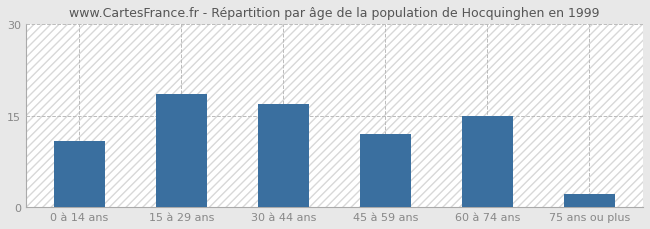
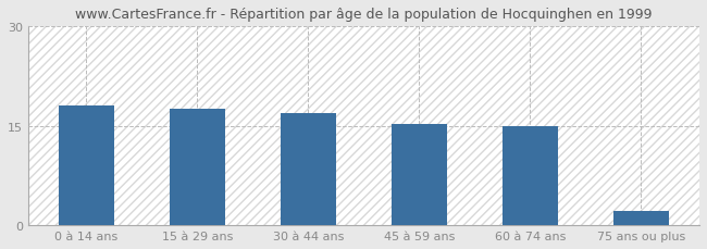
0 à 14 ans: 10.8 -> 18.0
15 à 29 ans: 18.6 -> 17.5
45 à 59 ans: 12.0 -> 15.3
